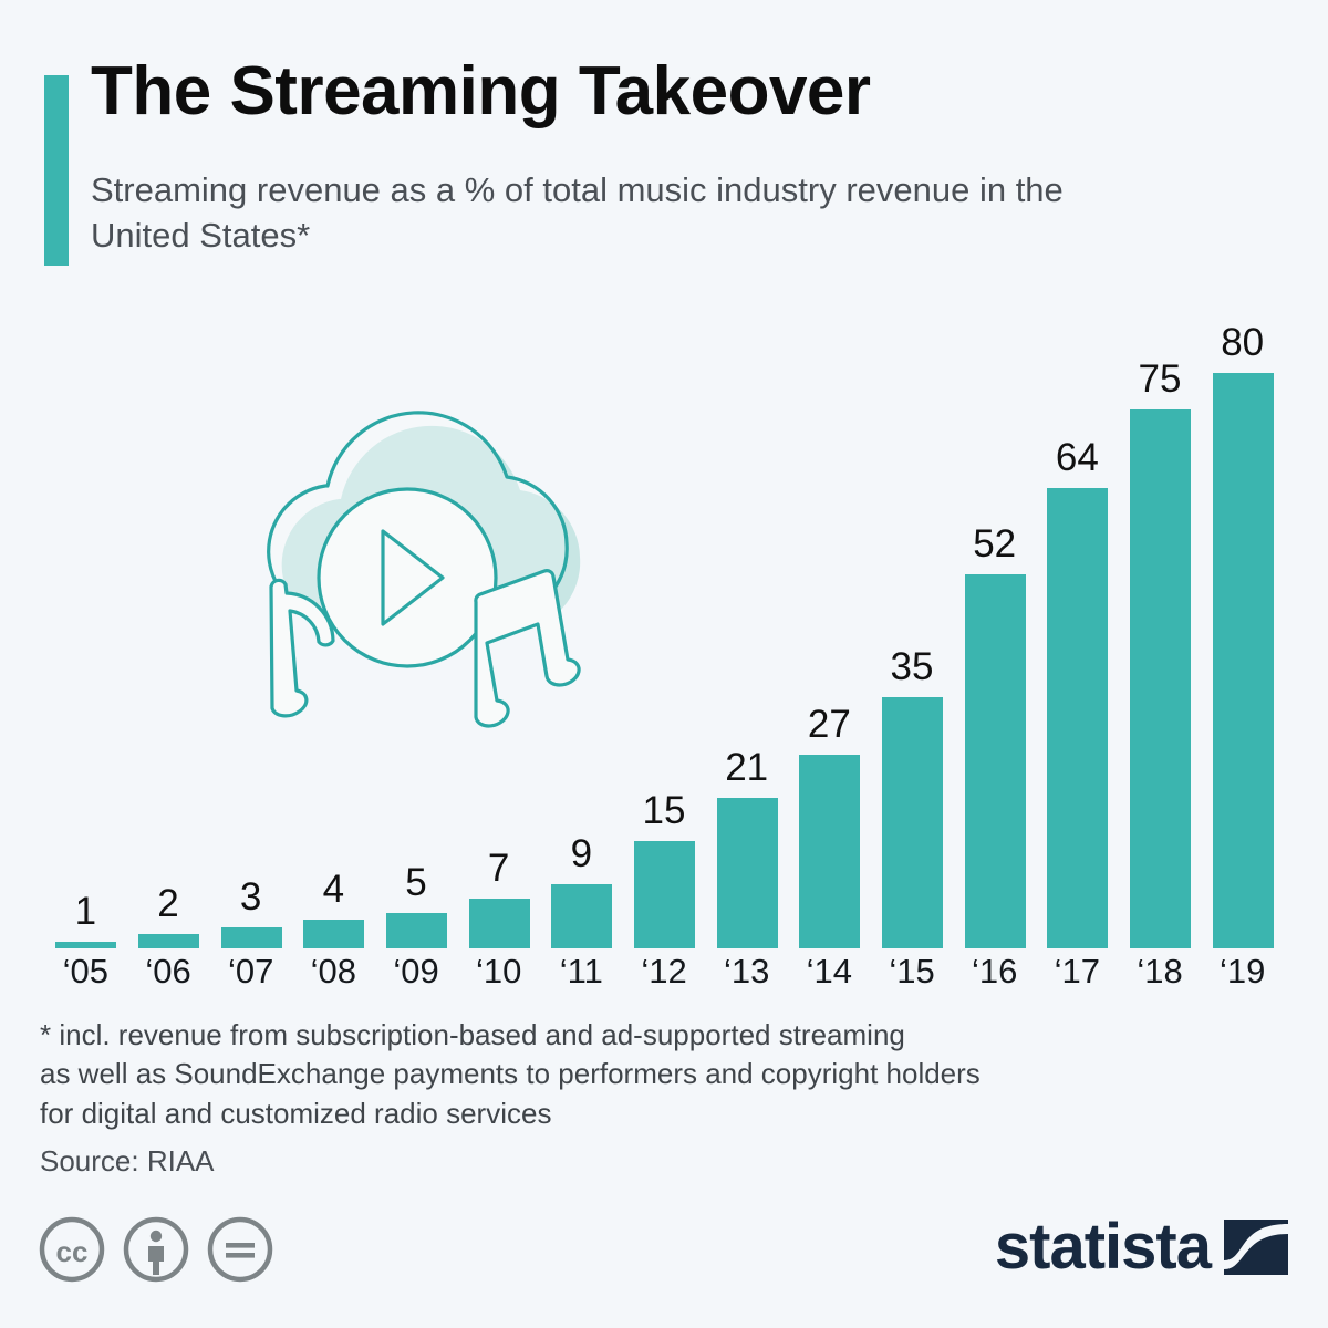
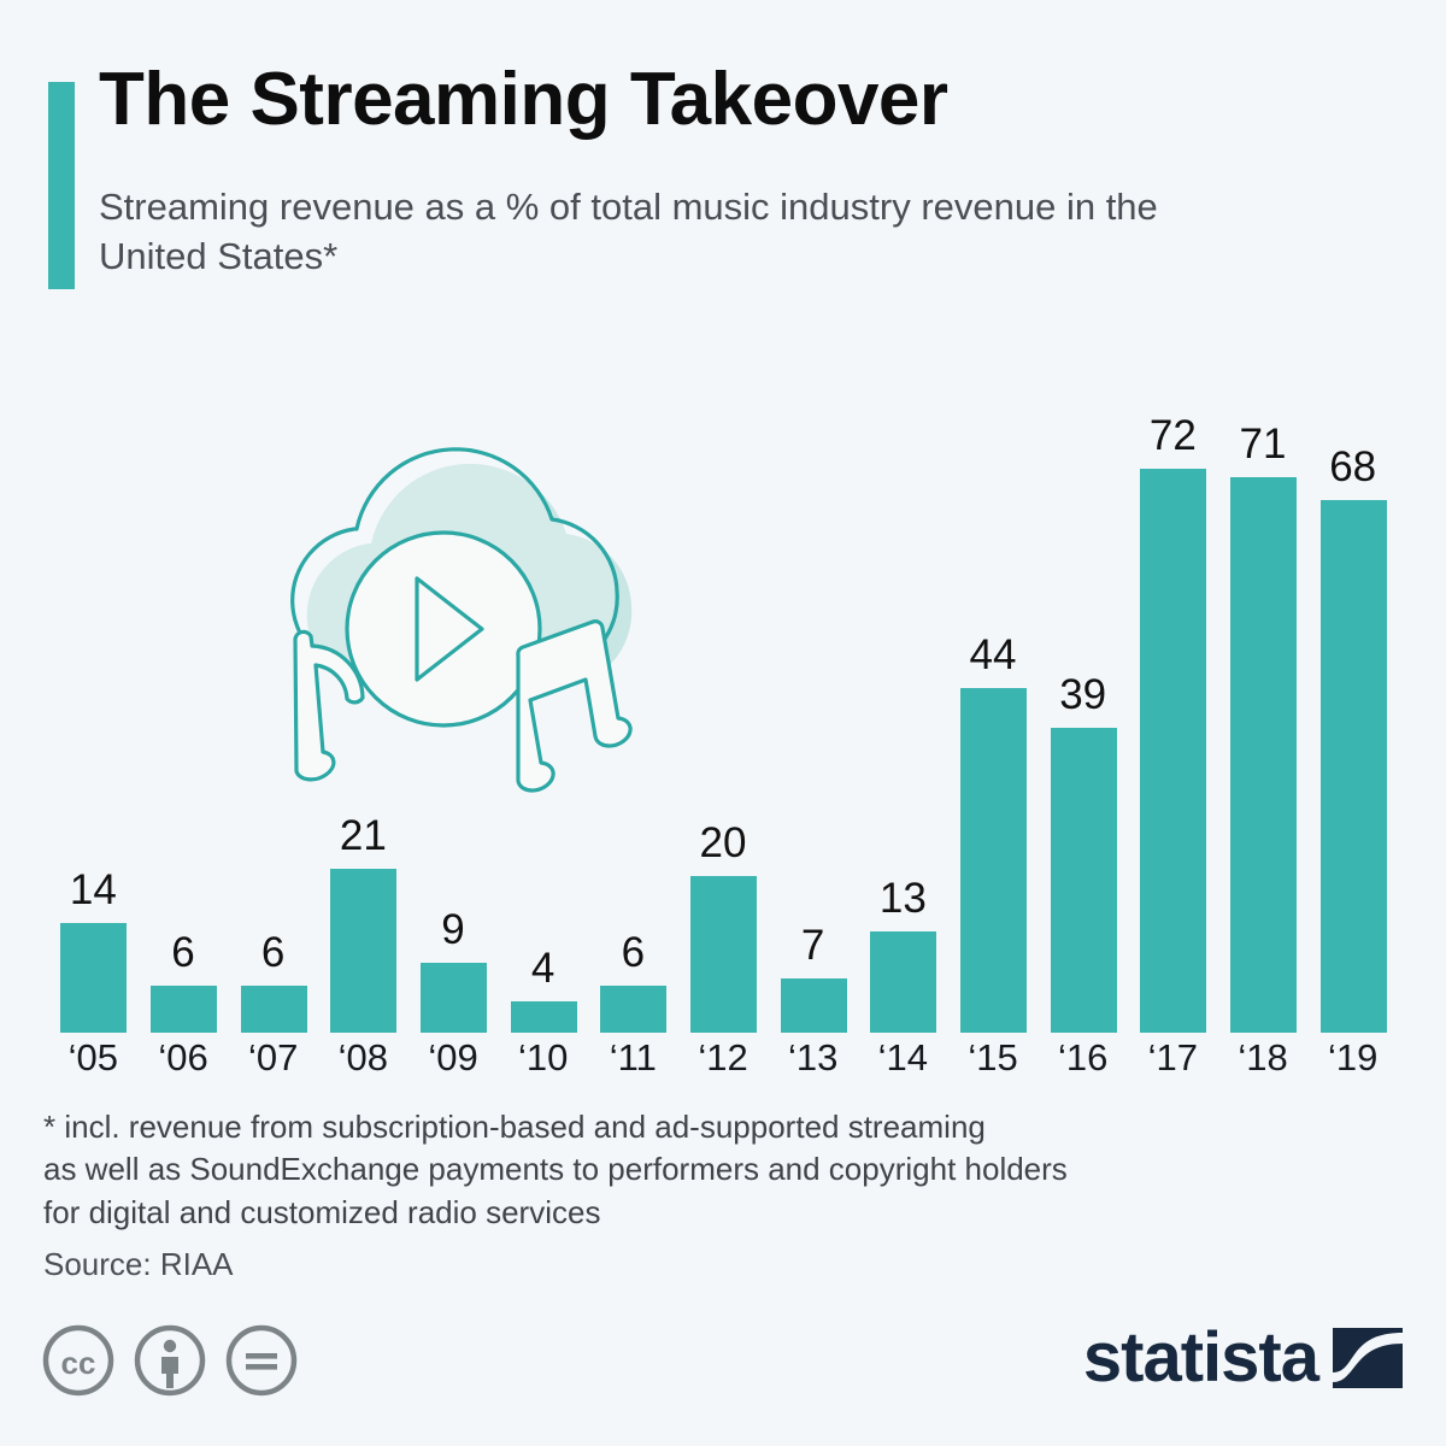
‘05: 1 -> 14
‘06: 2 -> 6
‘07: 3 -> 6
‘08: 4 -> 21
‘09: 5 -> 9
‘10: 7 -> 4
‘11: 9 -> 6
‘12: 15 -> 20
‘13: 21 -> 7
‘14: 27 -> 13
‘15: 35 -> 44
‘16: 52 -> 39
‘17: 64 -> 72
‘18: 75 -> 71
‘19: 80 -> 68
